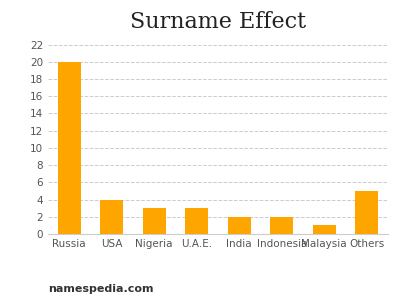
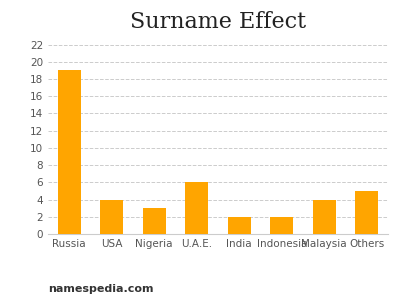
Russia: 20 -> 19
U.A.E.: 3 -> 6
Malaysia: 1 -> 4
